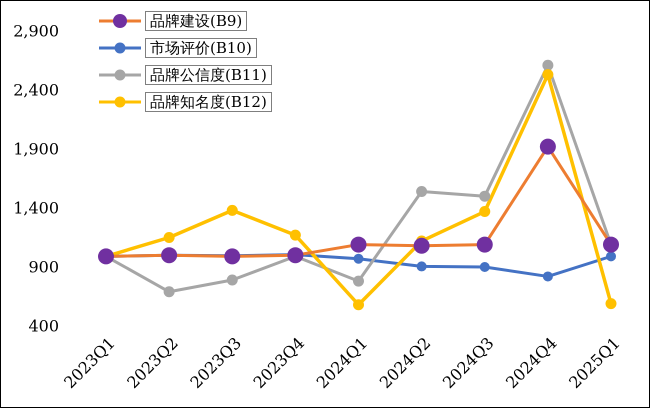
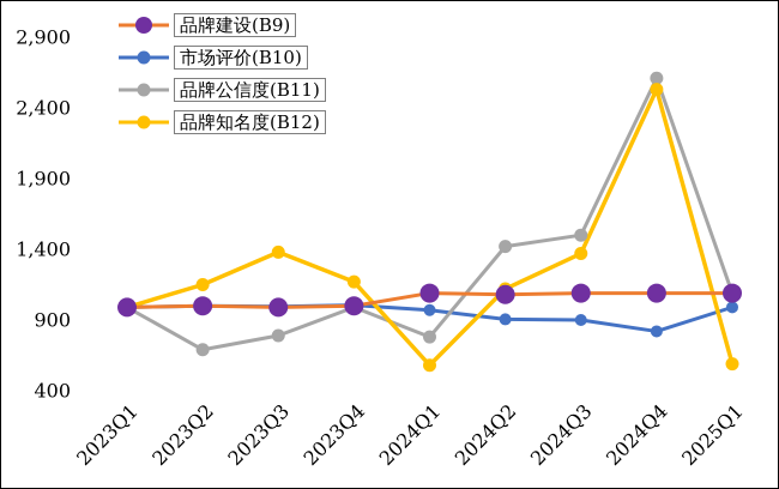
品牌公信度(B11)/2024Q2: 1540 -> 1420
品牌建设(B9)/2024Q4: 1920 -> 1090
